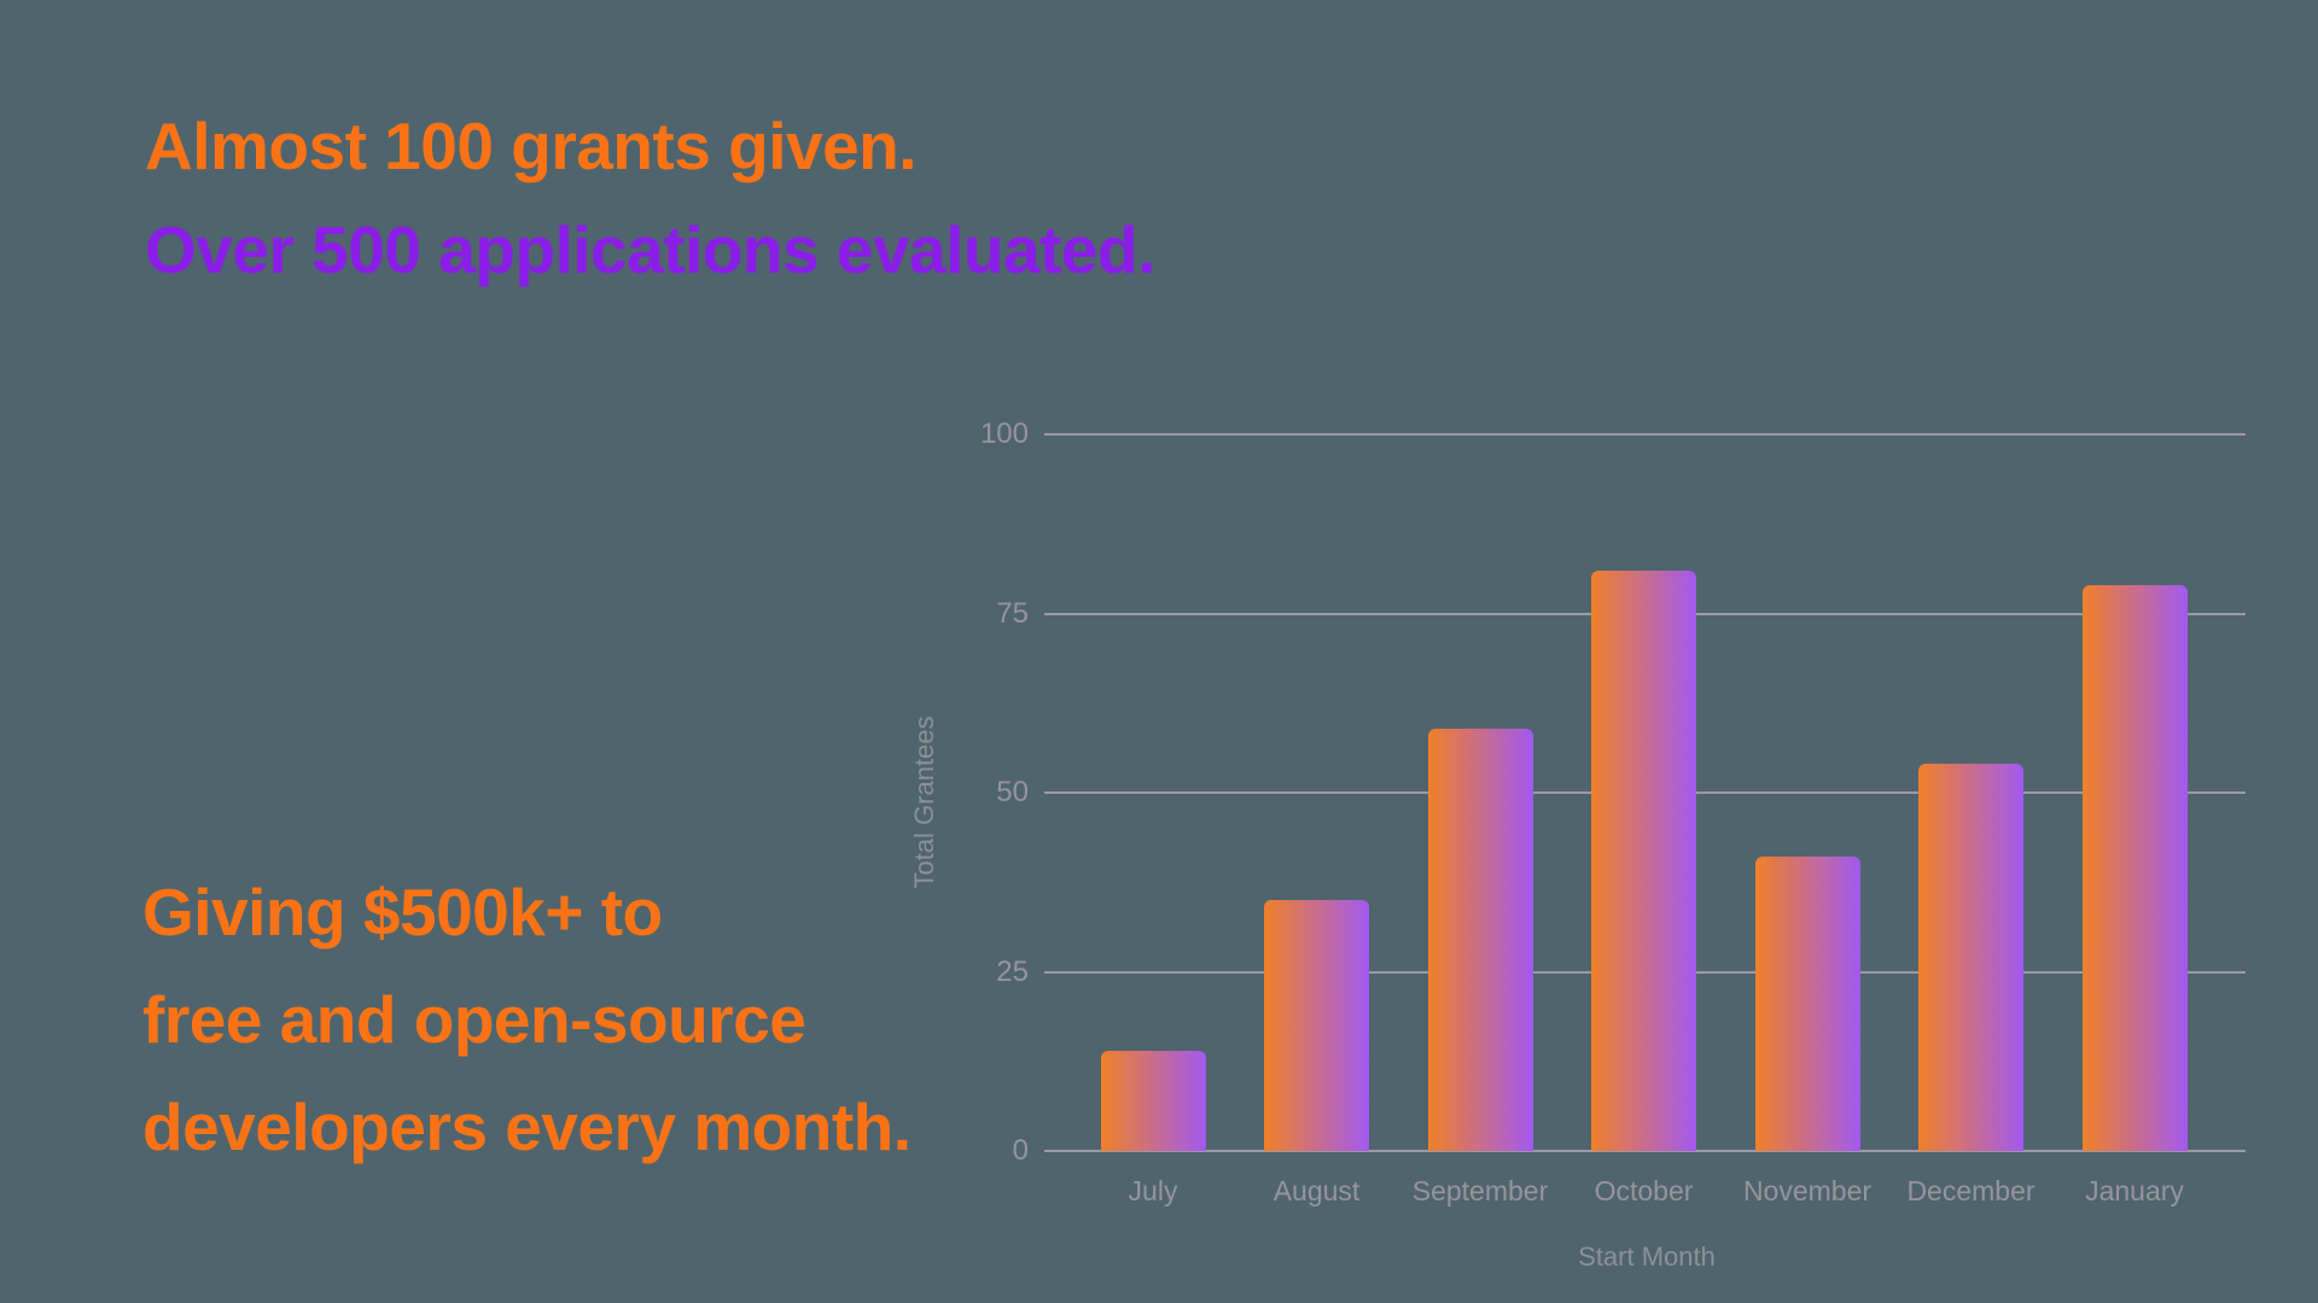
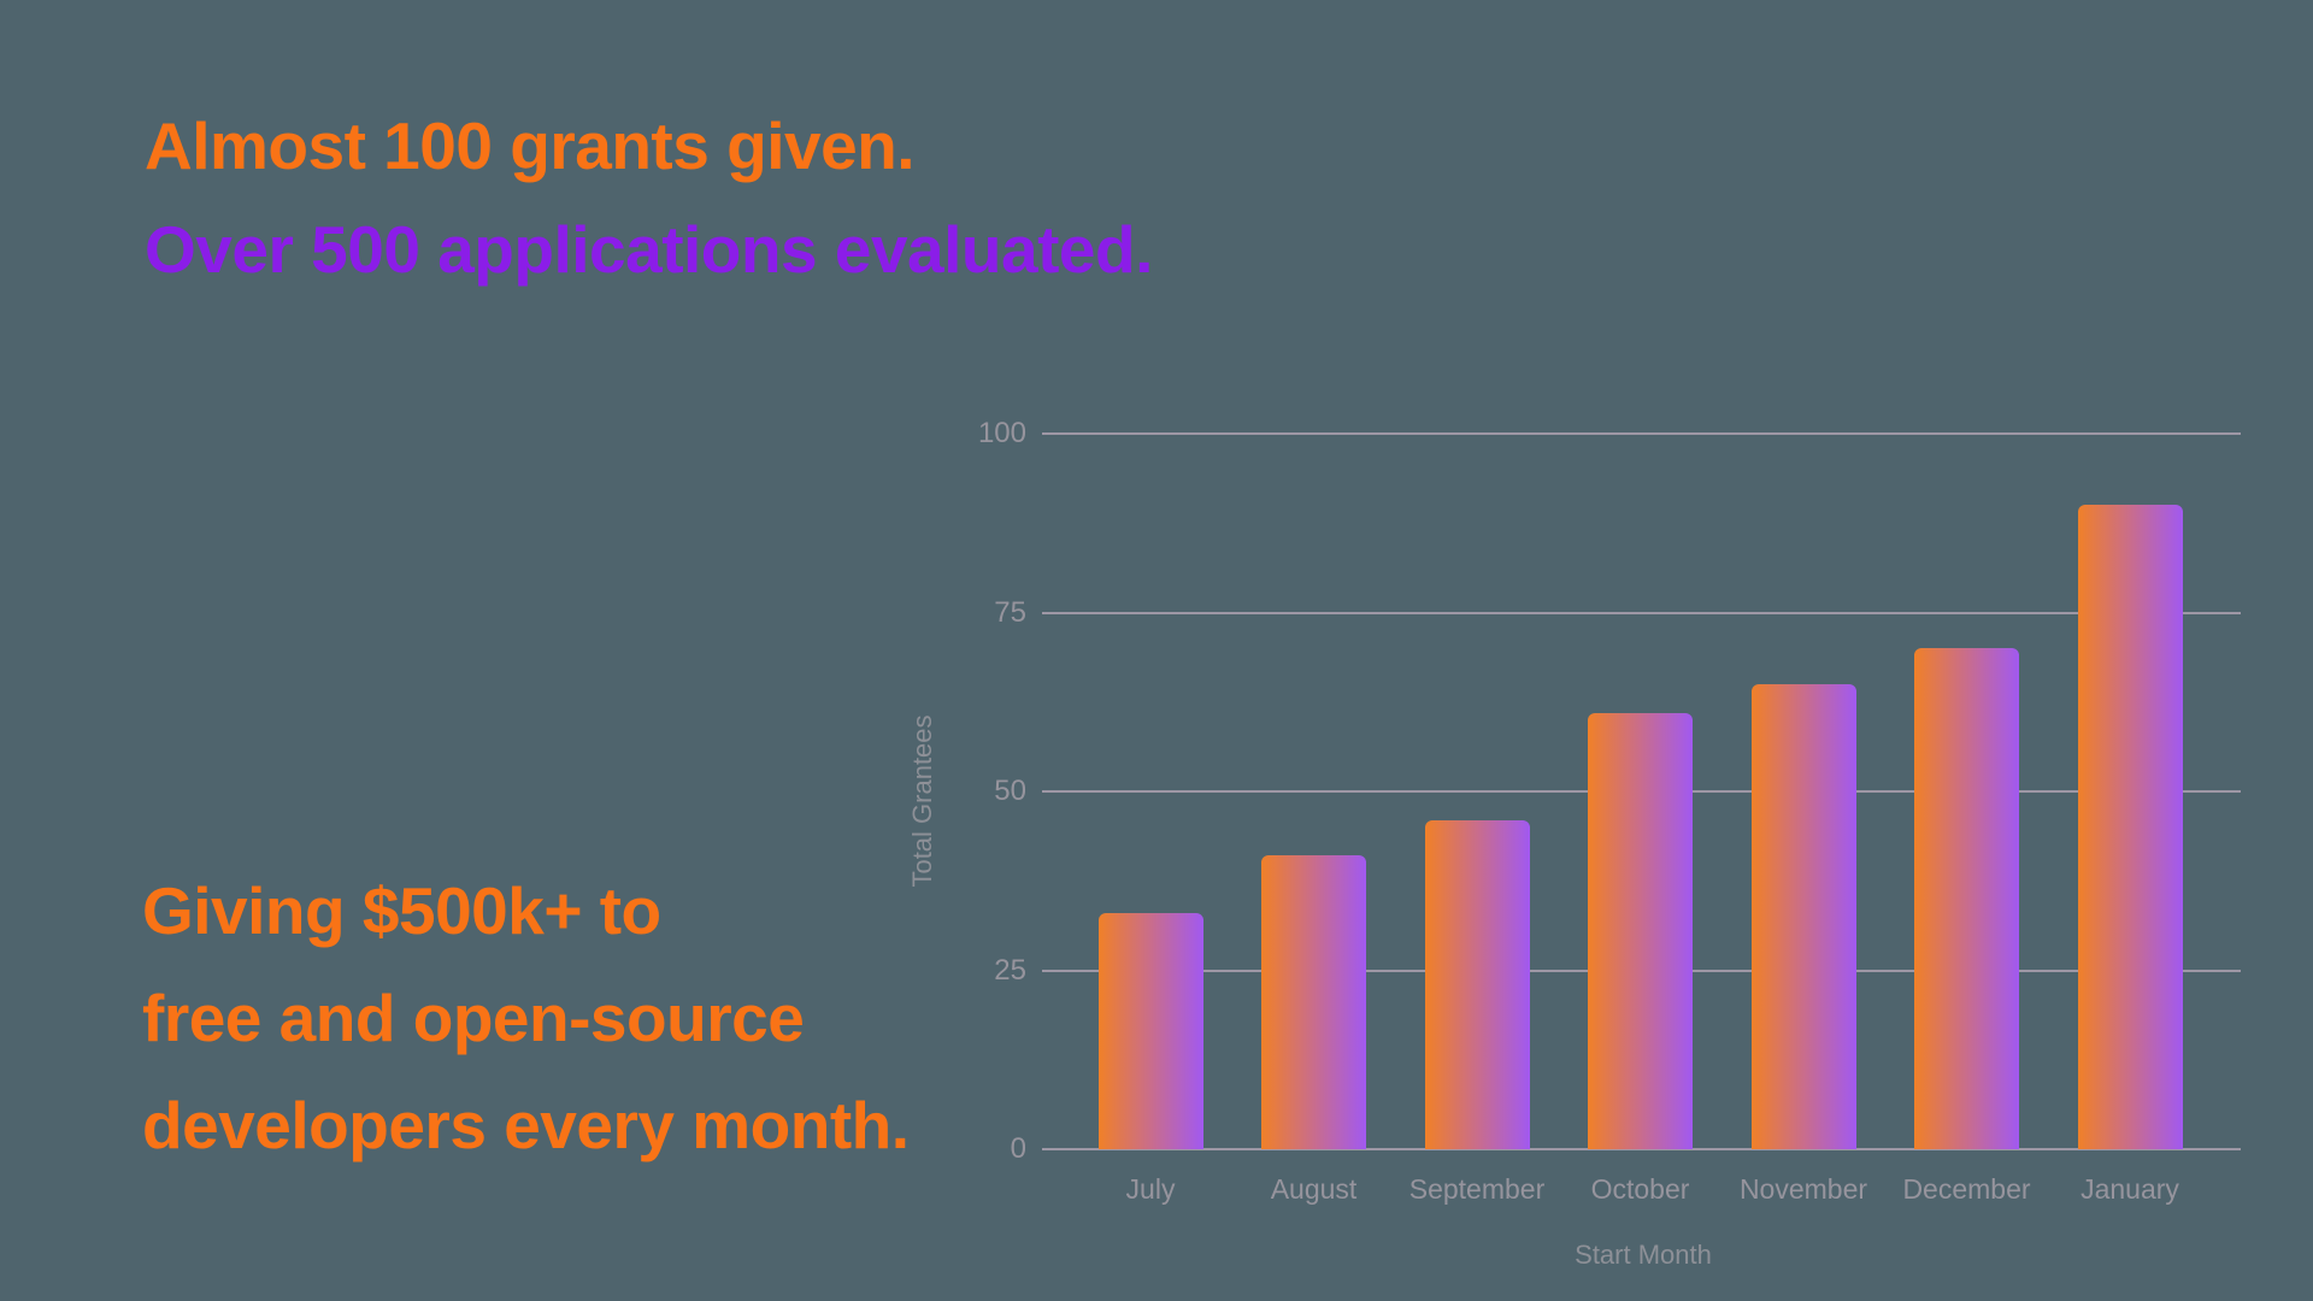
July: 14 -> 33
August: 35 -> 41
September: 59 -> 46
October: 81 -> 61
November: 41 -> 65
December: 54 -> 70
January: 79 -> 90
